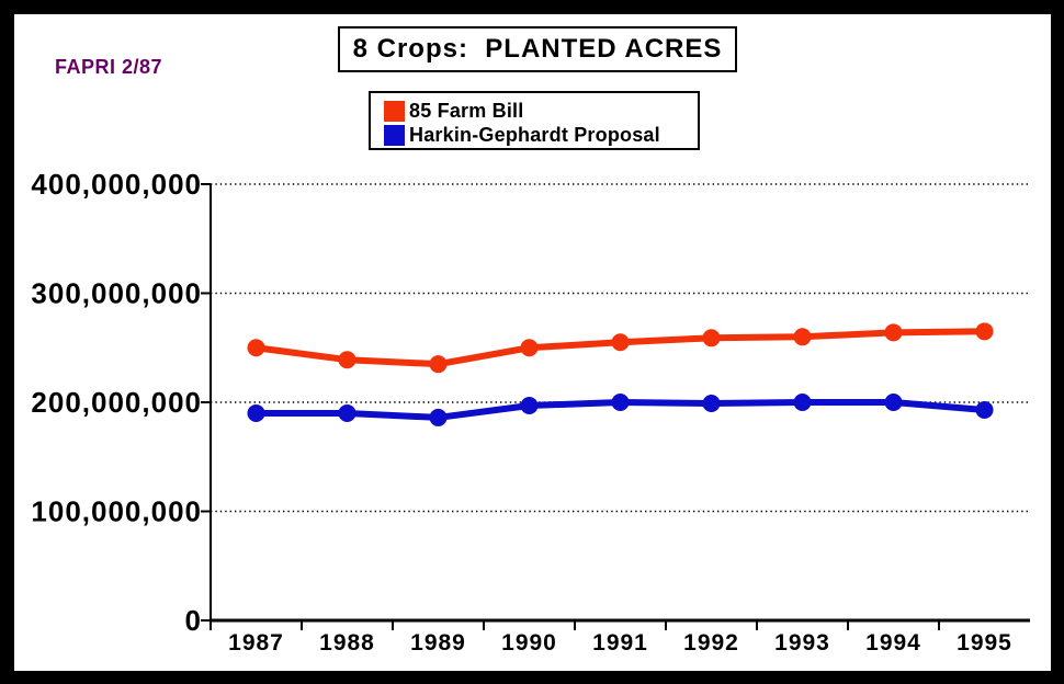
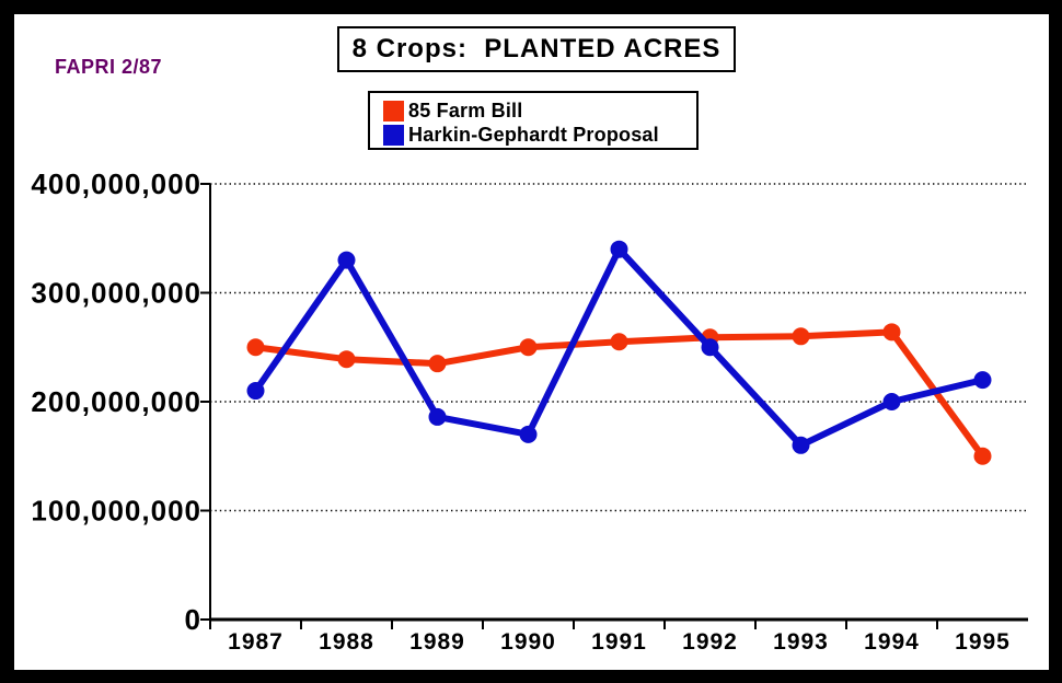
Harkin-Gephardt Proposal/1987: 190000000 -> 210000000
Harkin-Gephardt Proposal/1988: 190000000 -> 330000000
Harkin-Gephardt Proposal/1990: 200000000 -> 170000000
Harkin-Gephardt Proposal/1991: 200000000 -> 340000000
Harkin-Gephardt Proposal/1992: 200000000 -> 250000000
Harkin-Gephardt Proposal/1993: 200000000 -> 160000000
85 Farm Bill/1995: 260000000 -> 150000000
Harkin-Gephardt Proposal/1995: 190000000 -> 220000000
